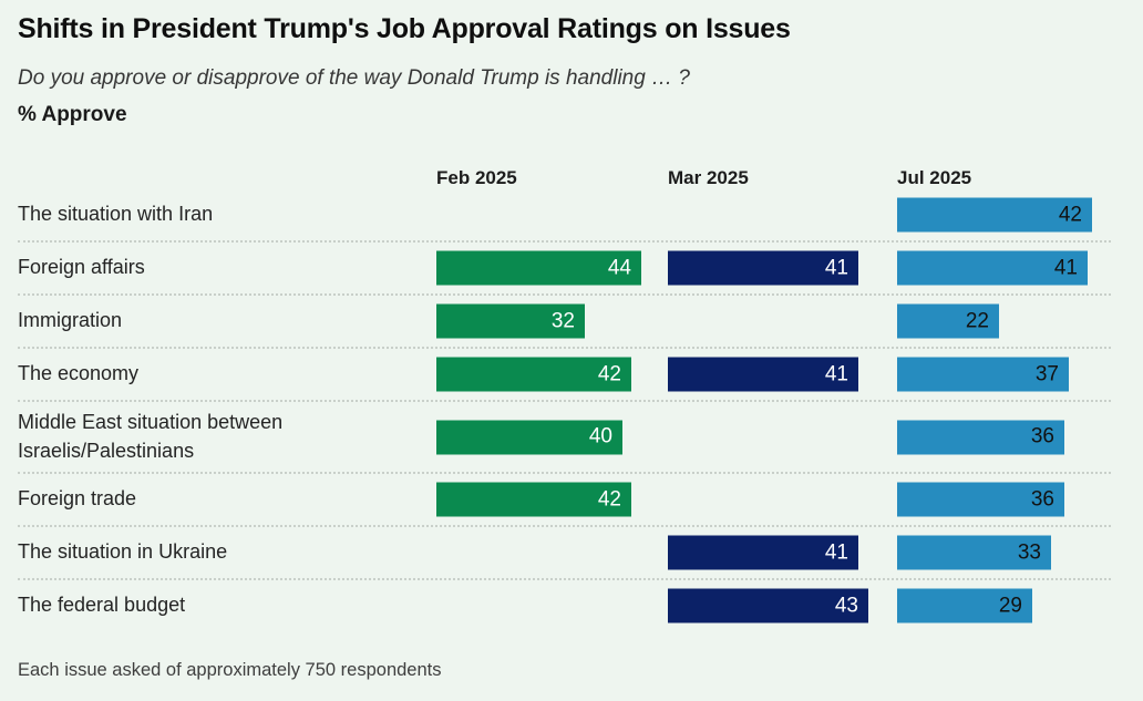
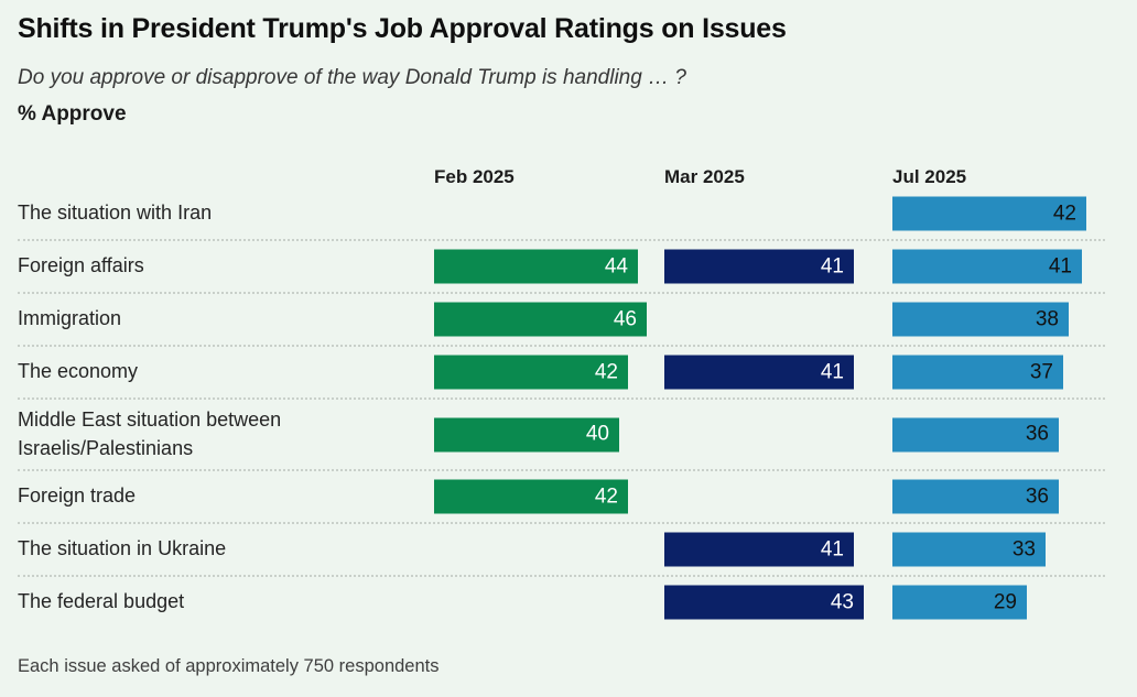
Feb 2025/Immigration: 32 -> 46
Jul 2025/Immigration: 22 -> 38
